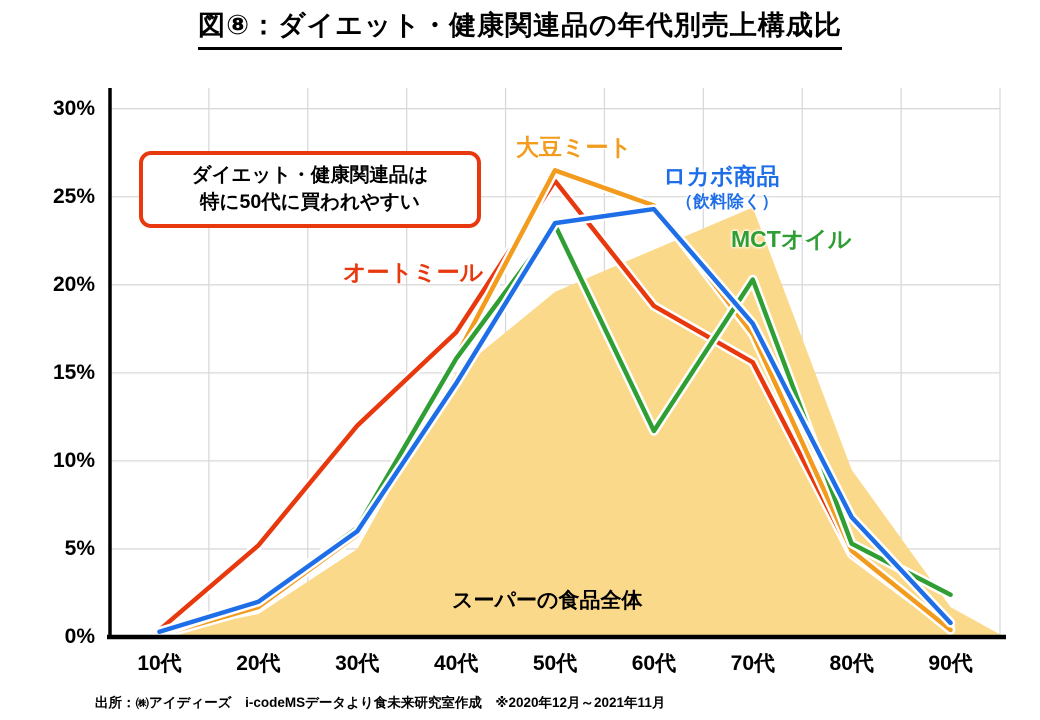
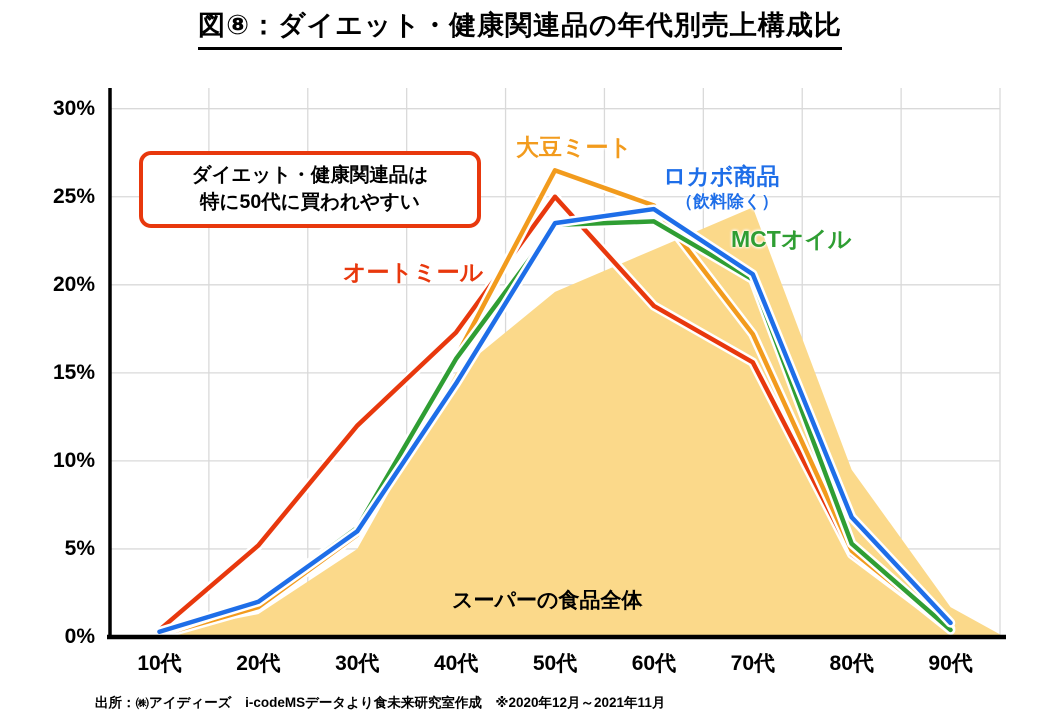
オートミール/50代: 25.9% -> 25.0%
MCTオイル/60代: 11.7% -> 23.6%
ロカボ商品/70代: 17.8% -> 20.6%
MCTオイル/90代: 2.4% -> 0.4%
